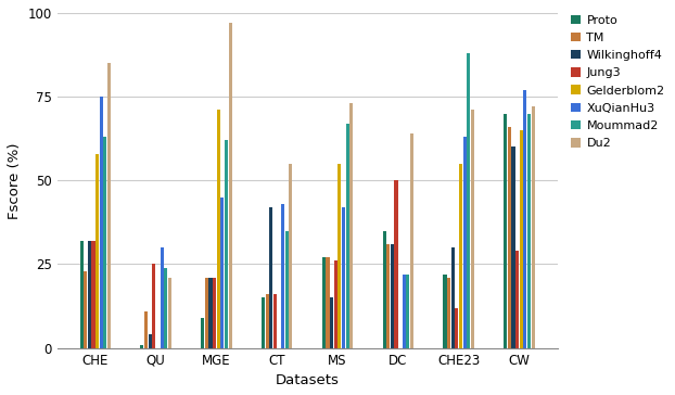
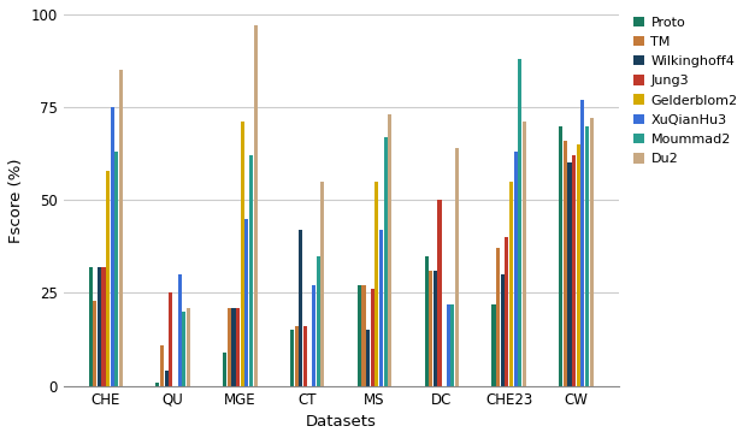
Moummad2/QU: 24 -> 20
XuQianHu3/CT: 43 -> 27
TM/CHE23: 21 -> 37
Jung3/CHE23: 12 -> 40
Jung3/CW: 29 -> 62
